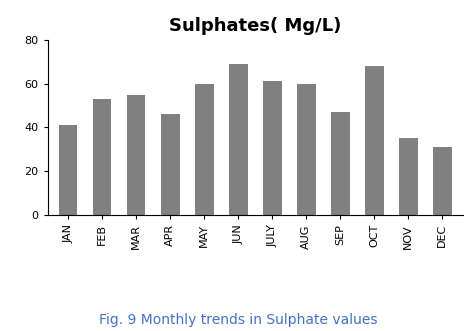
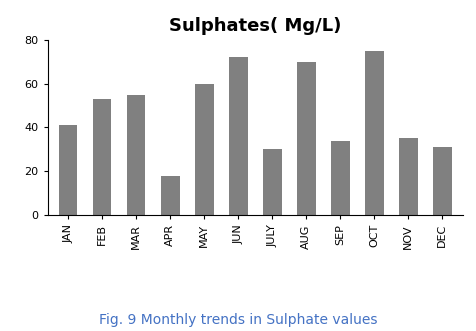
APR: 46 -> 18
JUN: 69 -> 72
JULY: 61 -> 30
AUG: 60 -> 70
SEP: 47 -> 34
OCT: 68 -> 75
